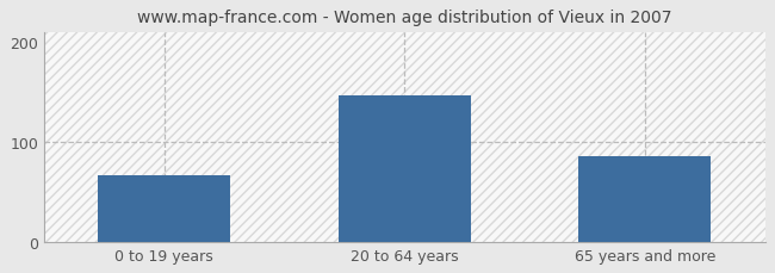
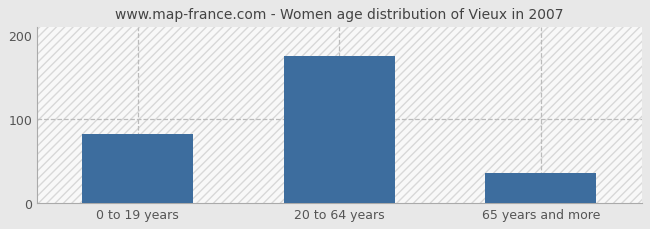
0 to 19 years: 66 -> 82
20 to 64 years: 146 -> 175
65 years and more: 86 -> 35
